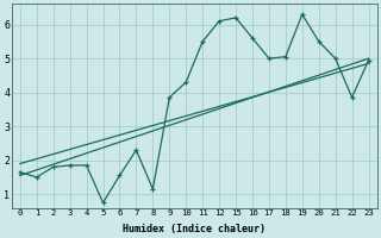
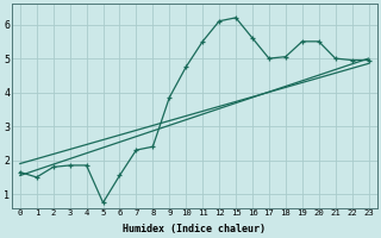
8: 1.15 -> 2.40
10: 4.30 -> 4.75
19: 6.30 -> 5.50
22: 3.85 -> 4.95
